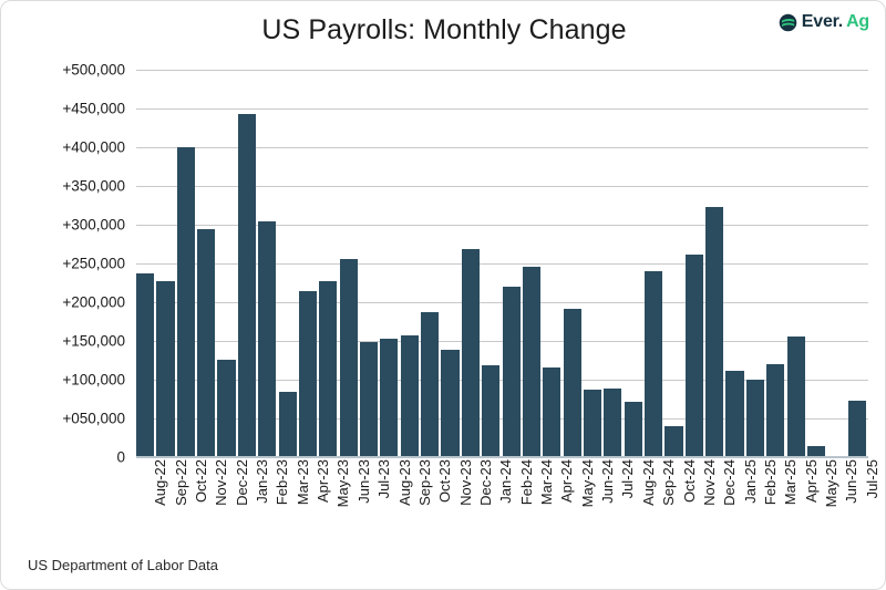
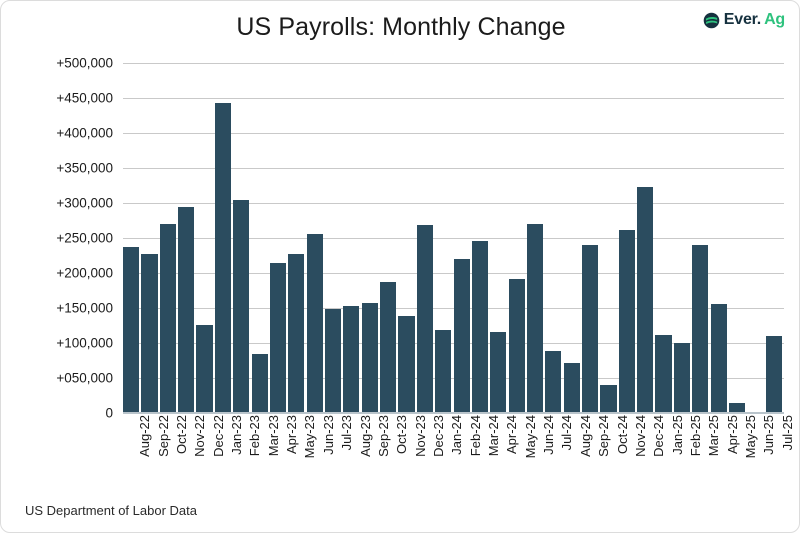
Oct-22: 400000 -> 270000
Jun-24: 90000 -> 270000
Mar-25: 120000 -> 240000
Jul-25: 70000 -> 110000
